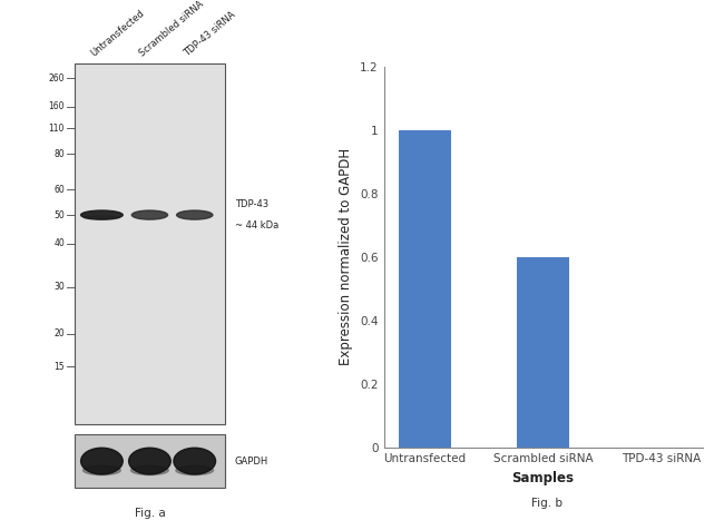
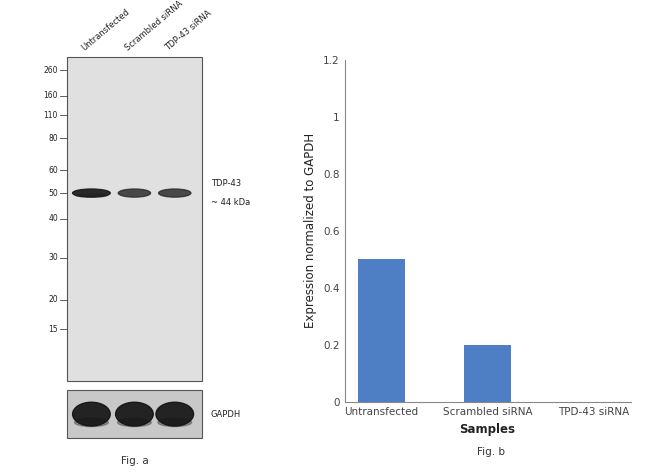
Untransfected: 1.0 -> 0.5
Scrambled siRNA: 0.6 -> 0.2
